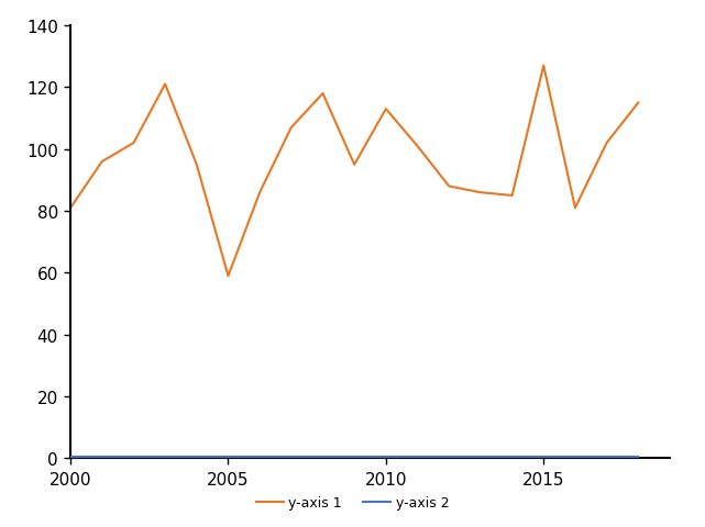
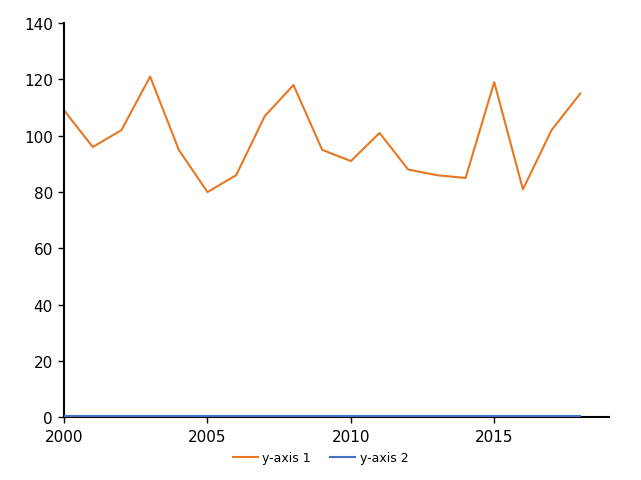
y-axis 1/2000: 81 -> 109
y-axis 1/2005: 59 -> 80
y-axis 1/2010: 113 -> 91
y-axis 1/2015: 127 -> 119
